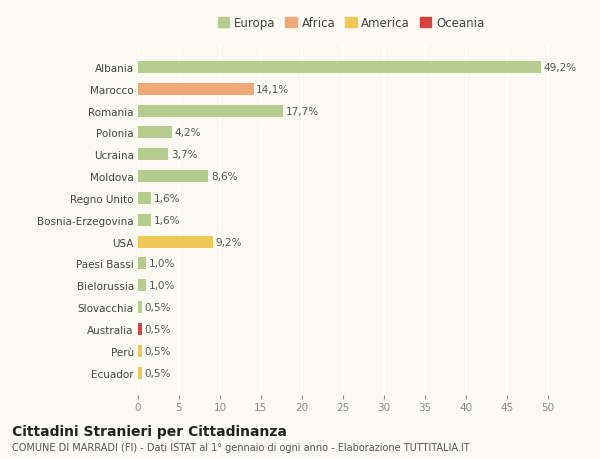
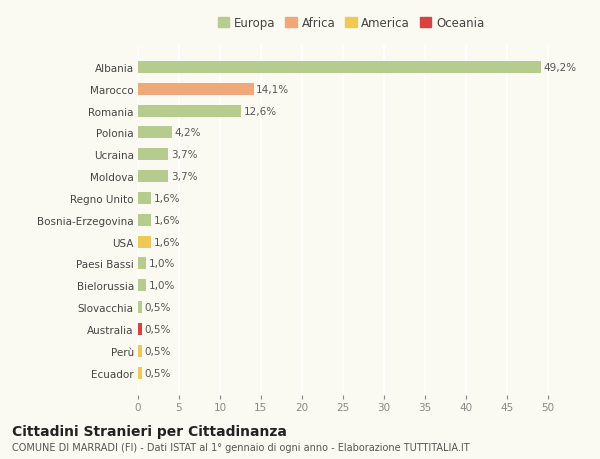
Romania: 17,7% -> 12,6%
Moldova: 8,6% -> 3,7%
USA: 9,2% -> 1,6%
